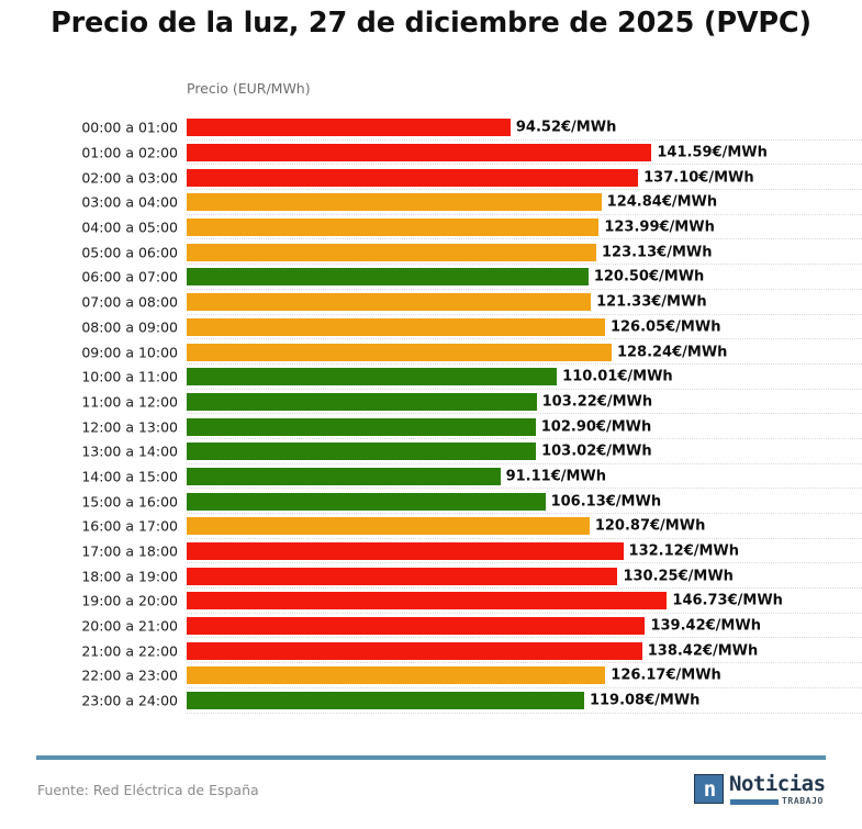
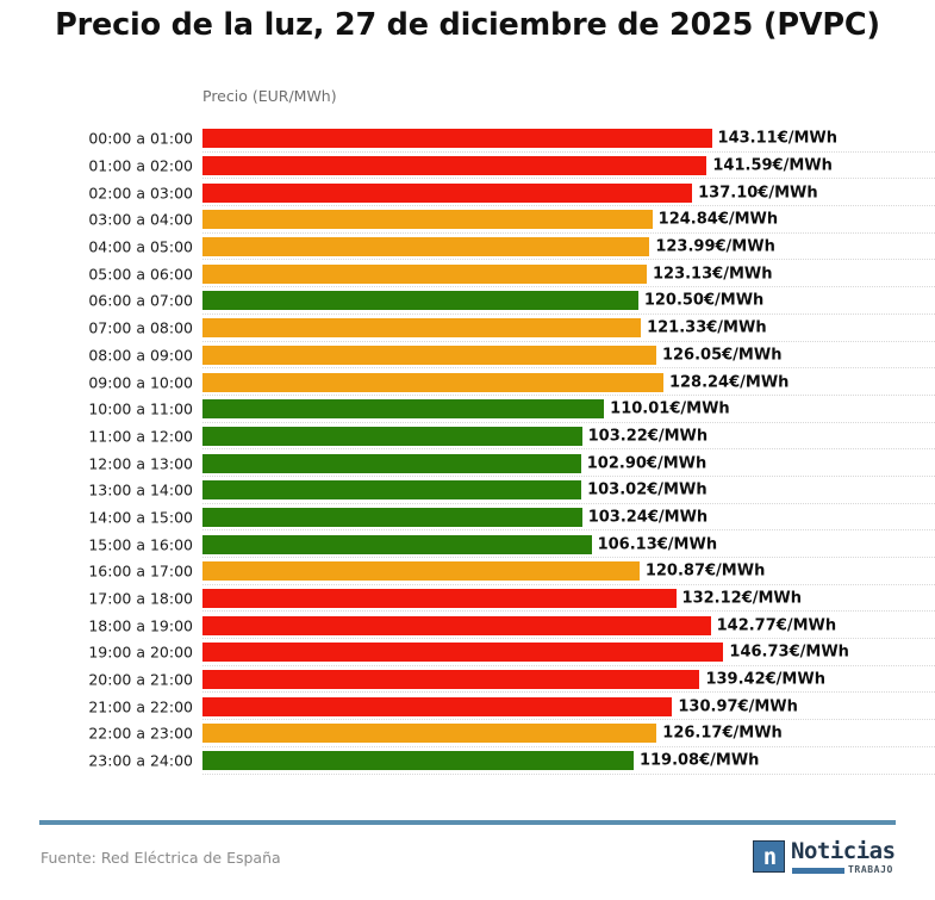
00:00 a 01:00: 94.52 -> 143.11
14:00 a 15:00: 91.11 -> 103.24
18:00 a 19:00: 130.25 -> 142.77
21:00 a 22:00: 138.42 -> 130.97
